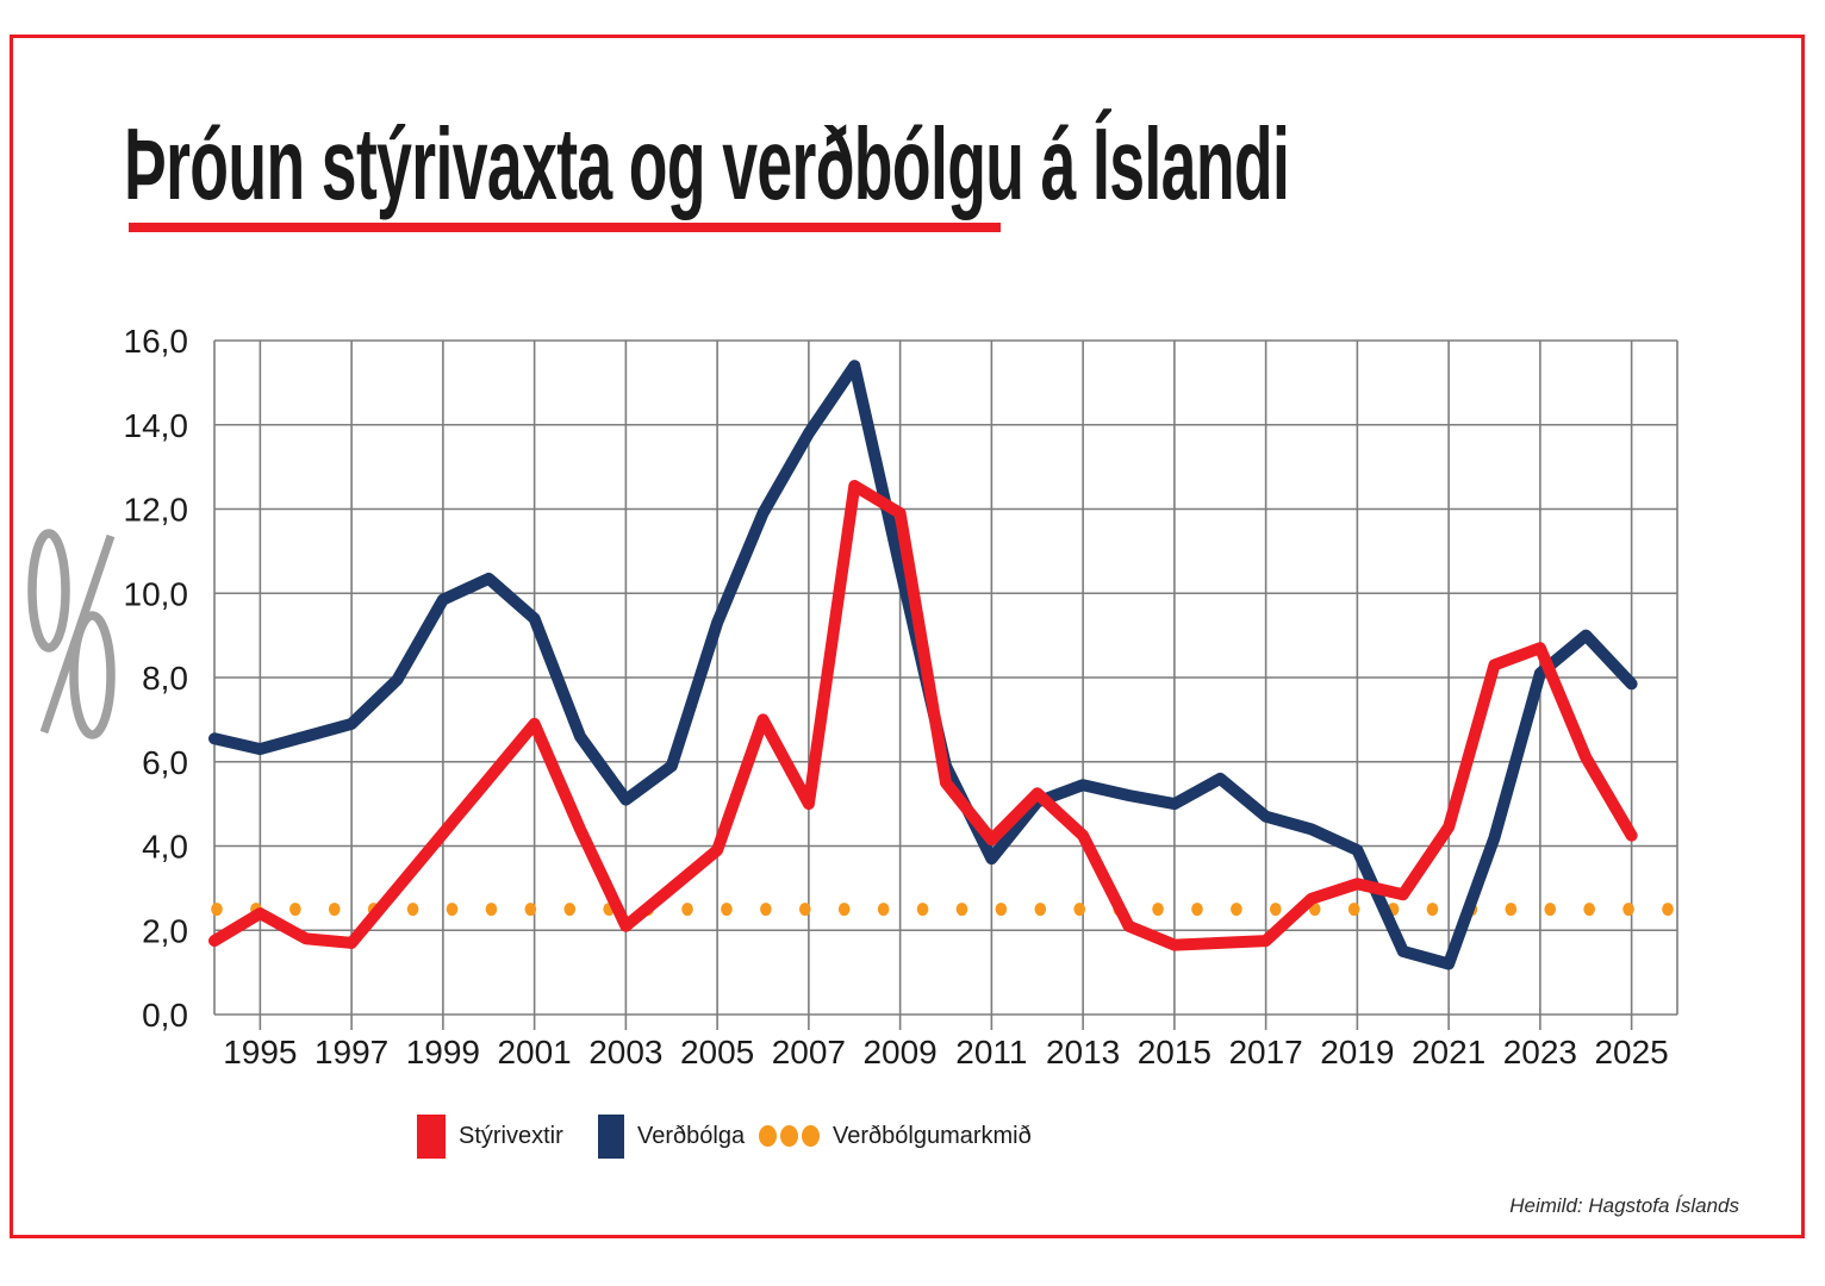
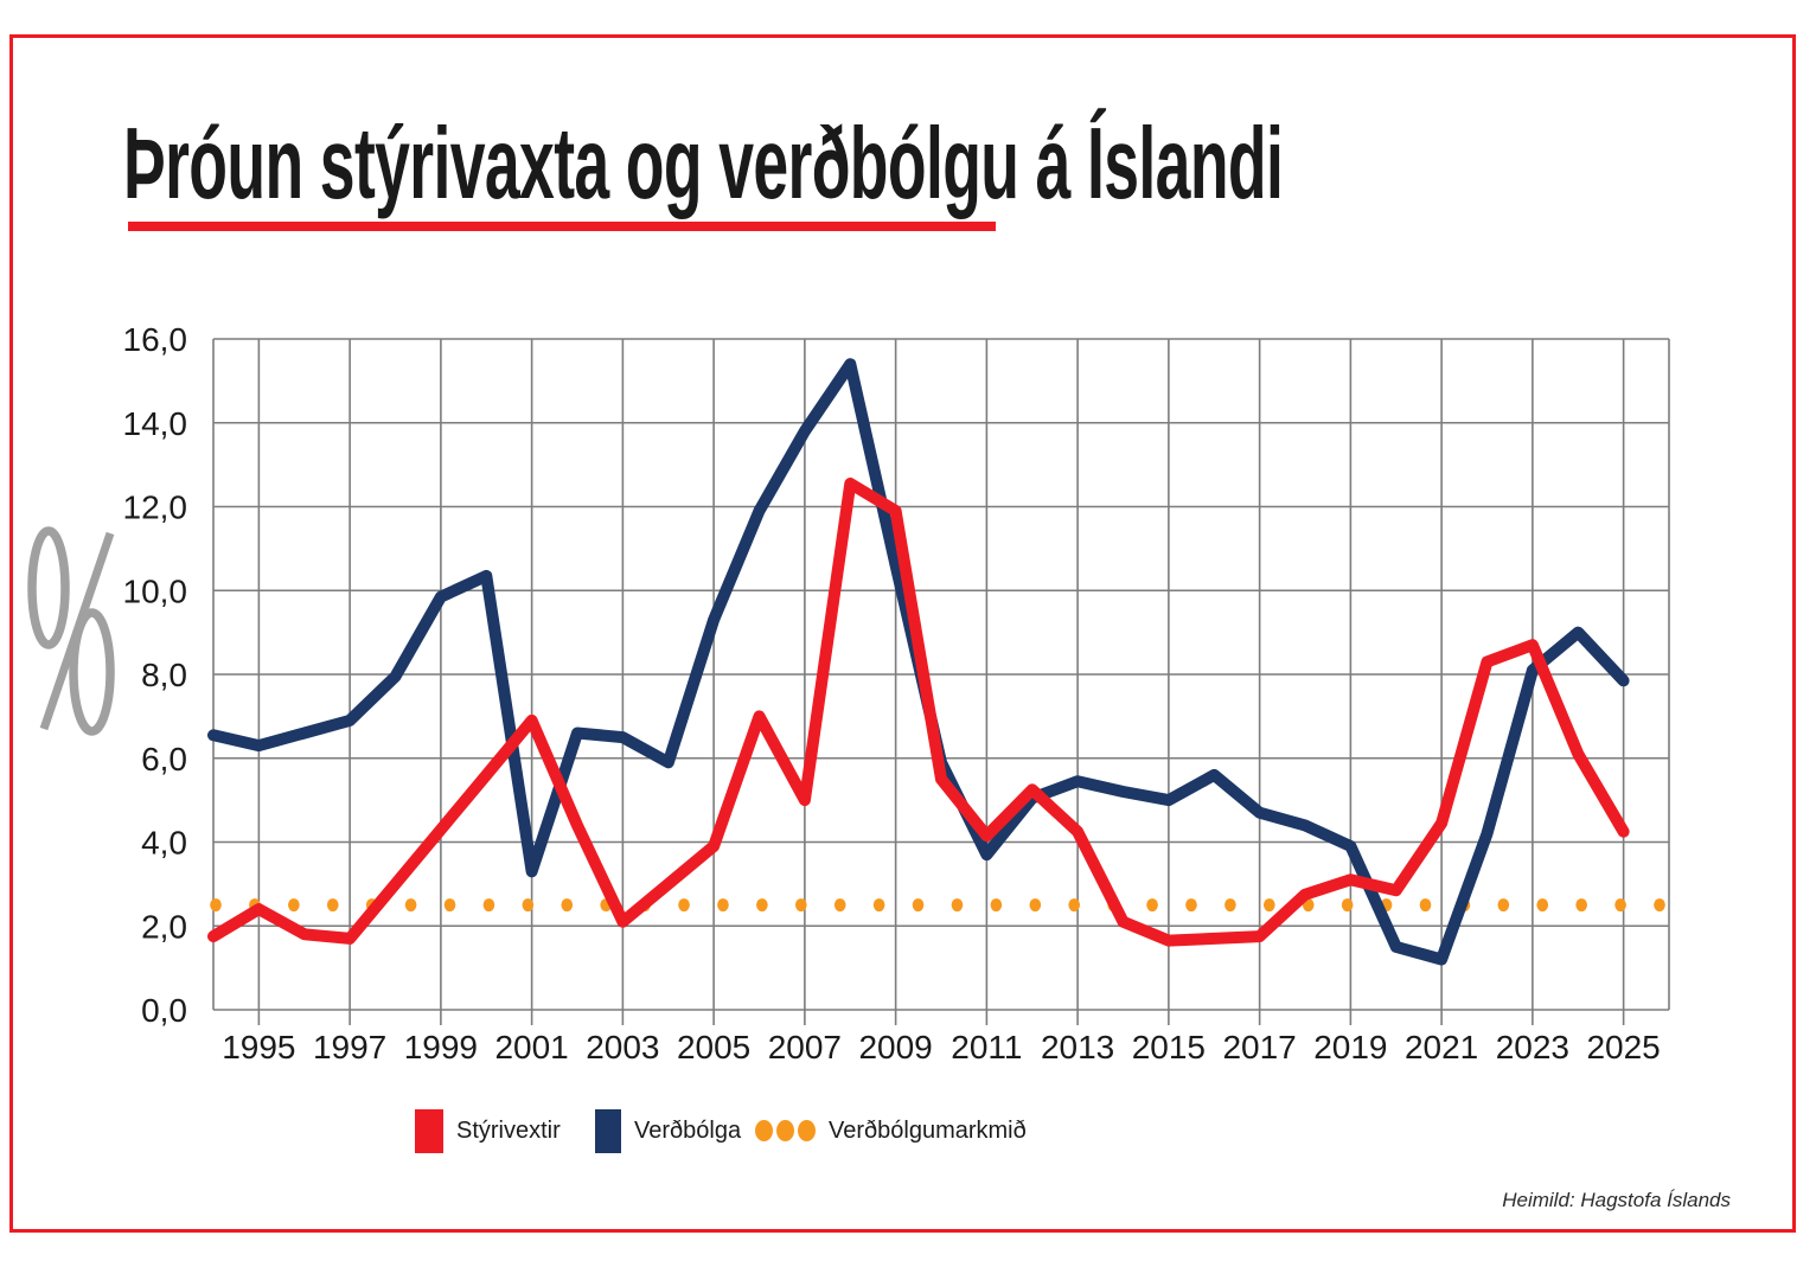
Verðbólga/2001: 9,4 -> 3,3
Verðbólga/2003: 5,1 -> 6,5
